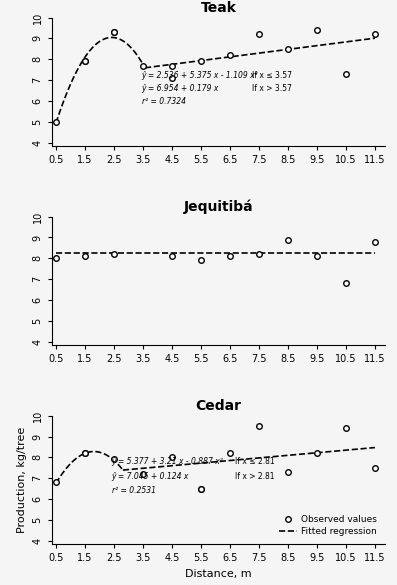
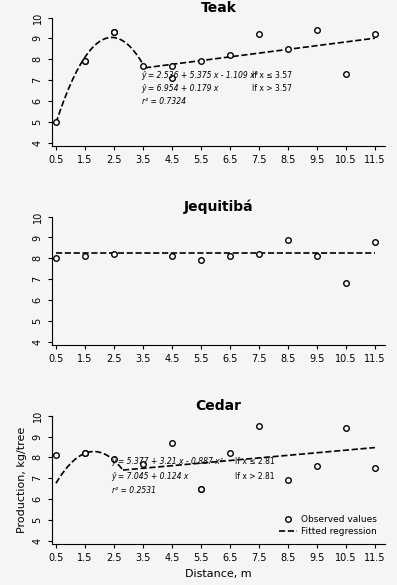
Cedar/Observed values/0.5: 6.8 -> 8.1
Cedar/Observed values/3.5: 7.2 -> 7.7
Cedar/Observed values/4.5: 8.0 -> 8.7
Cedar/Observed values/8.5: 7.3 -> 6.9
Cedar/Observed values/9.5: 8.2 -> 7.6
